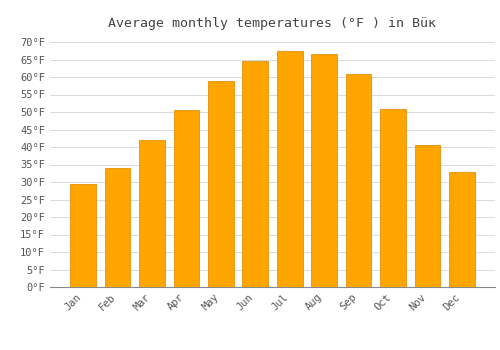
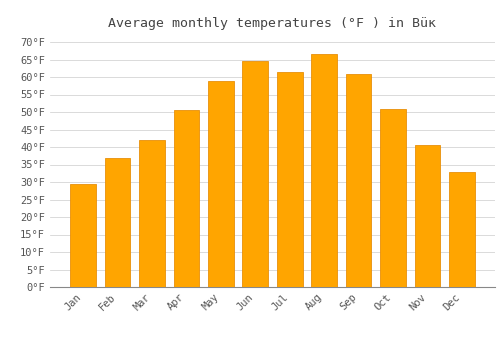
Feb: 34.0°F -> 37.0°F
Jul: 67.5°F -> 61.5°F
